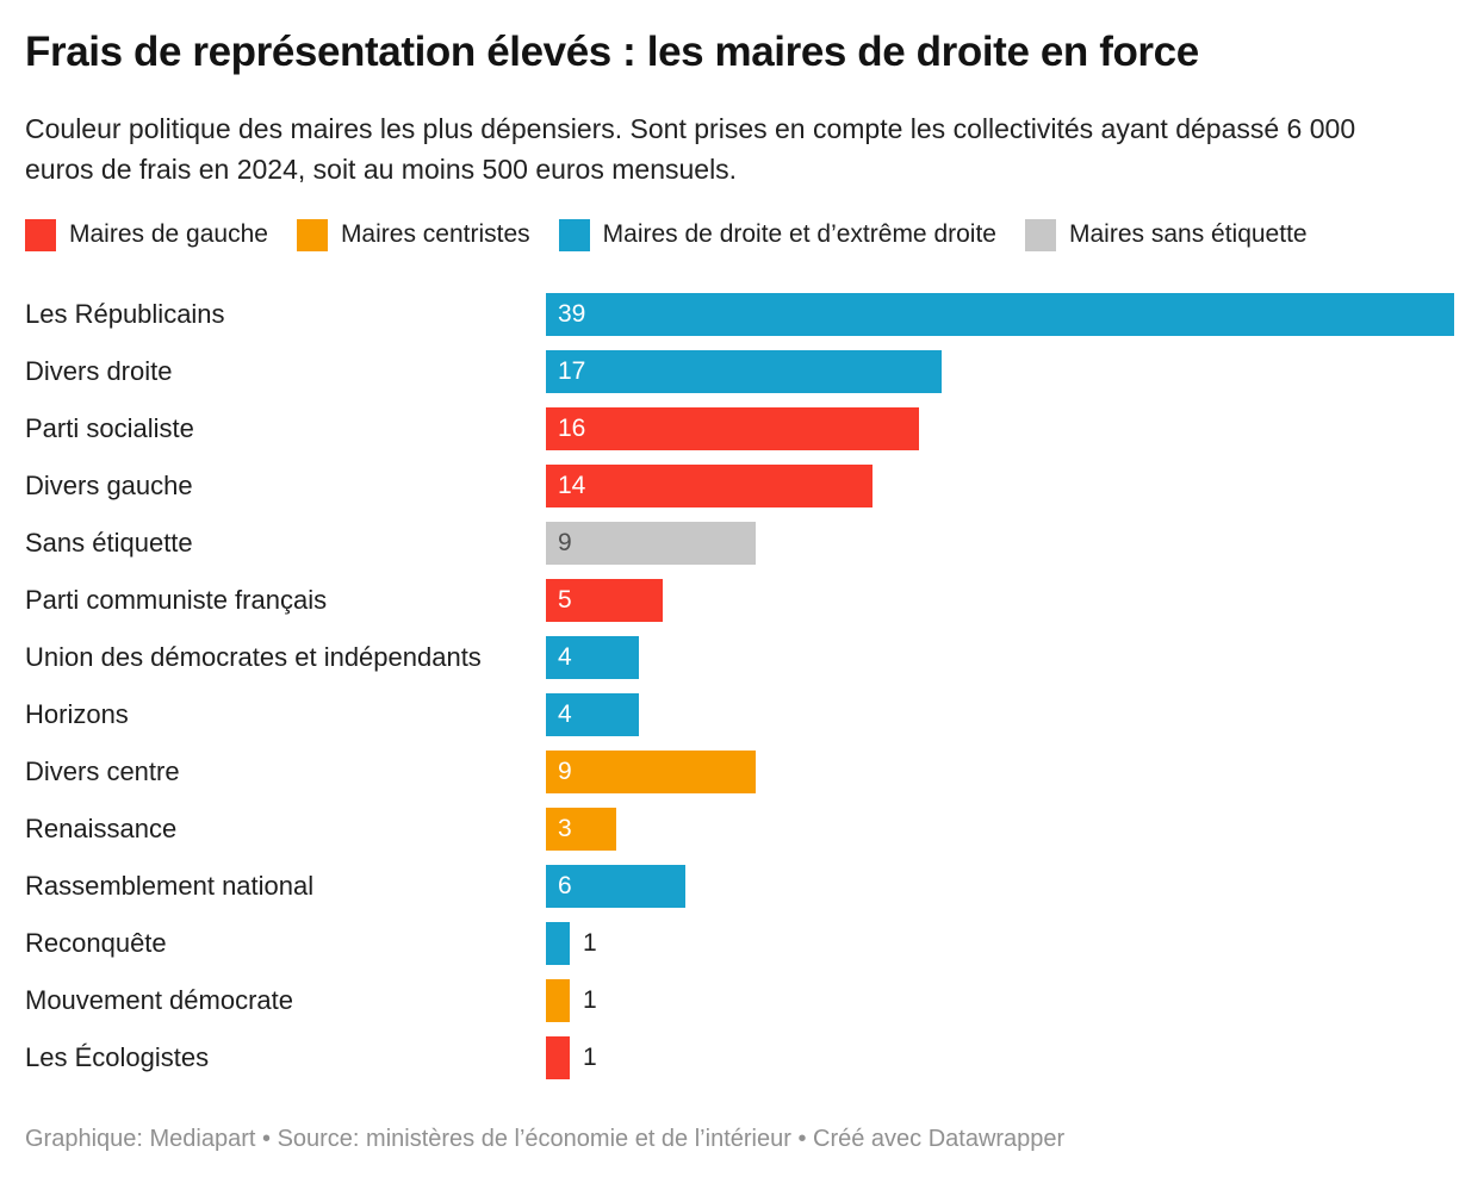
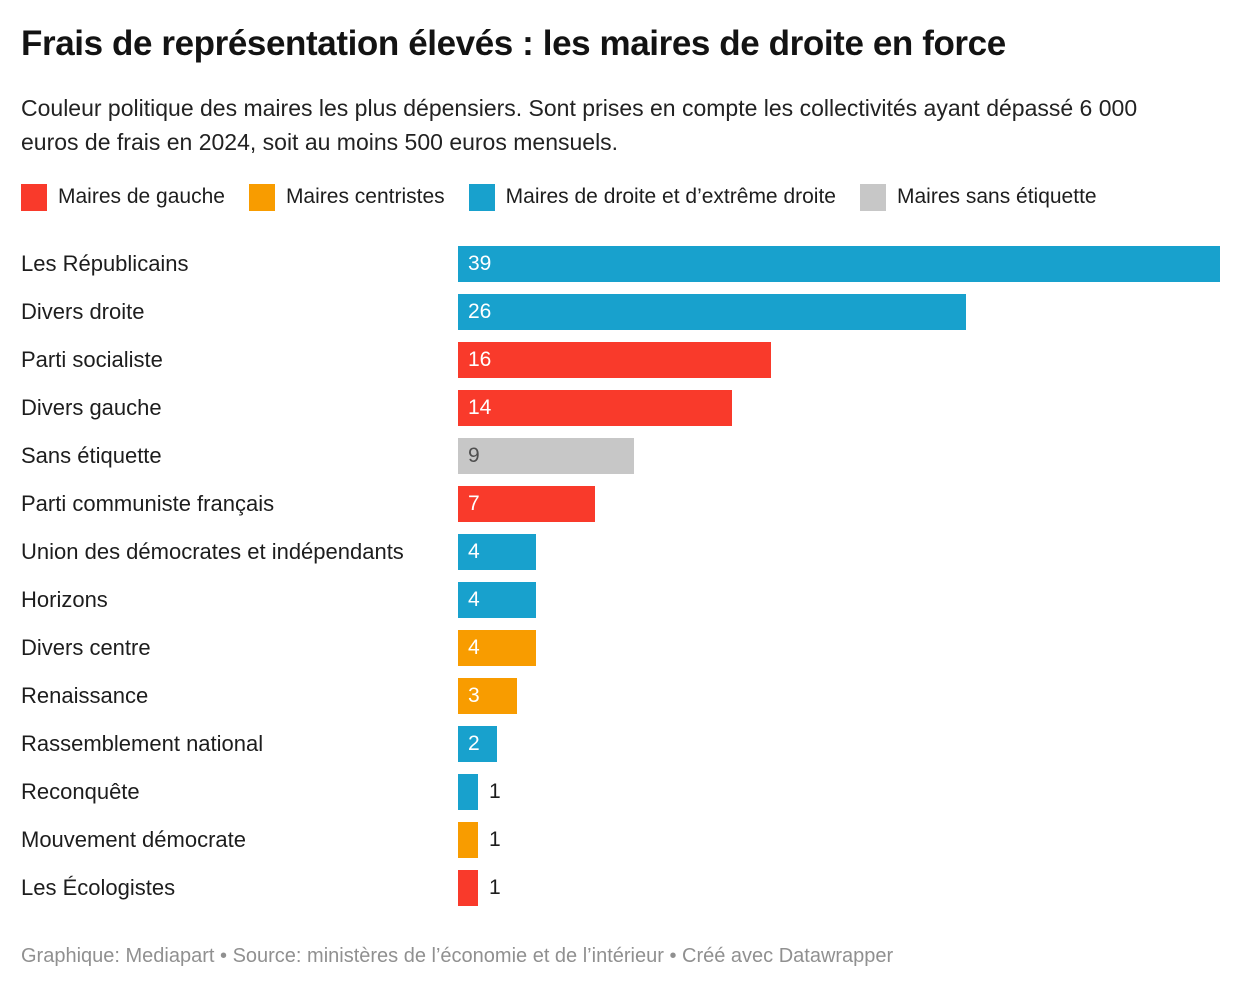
Divers droite: 17 -> 26
Parti communiste français: 5 -> 7
Divers centre: 9 -> 4
Rassemblement national: 6 -> 2
